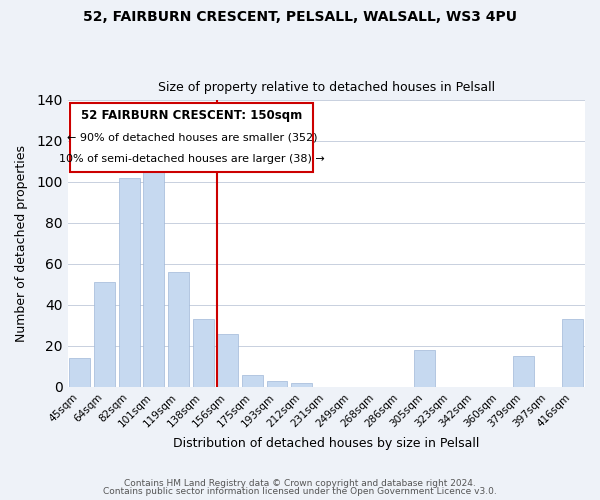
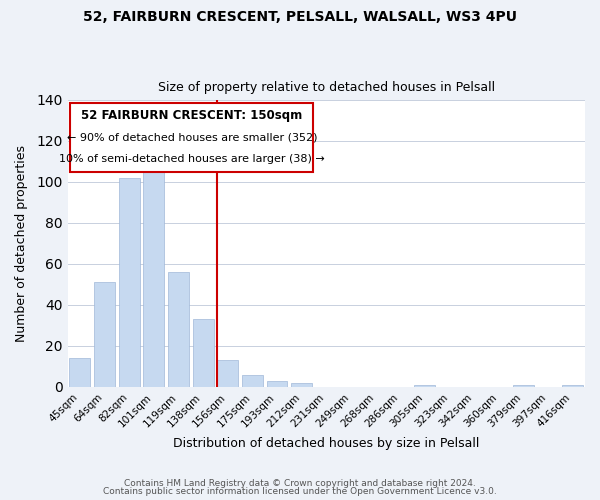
156sqm: 26 -> 13
305sqm: 18 -> 1
379sqm: 15 -> 1
416sqm: 33 -> 1
